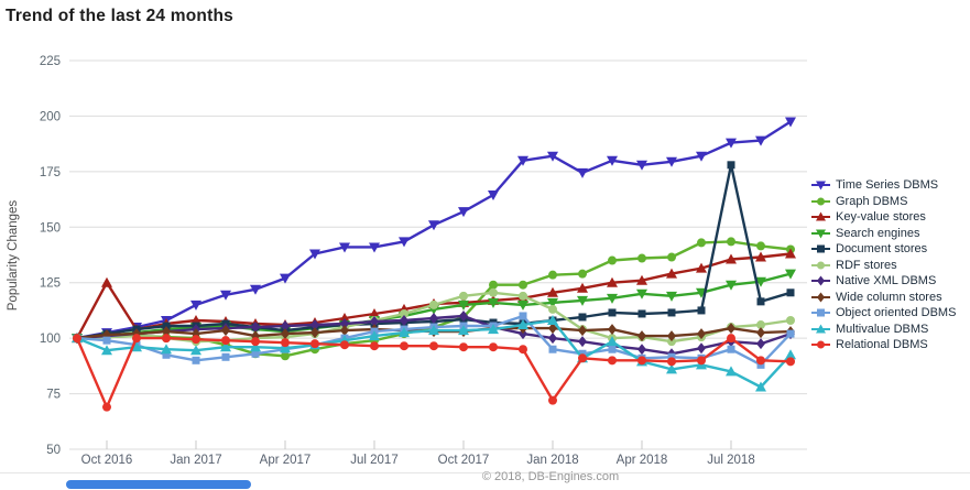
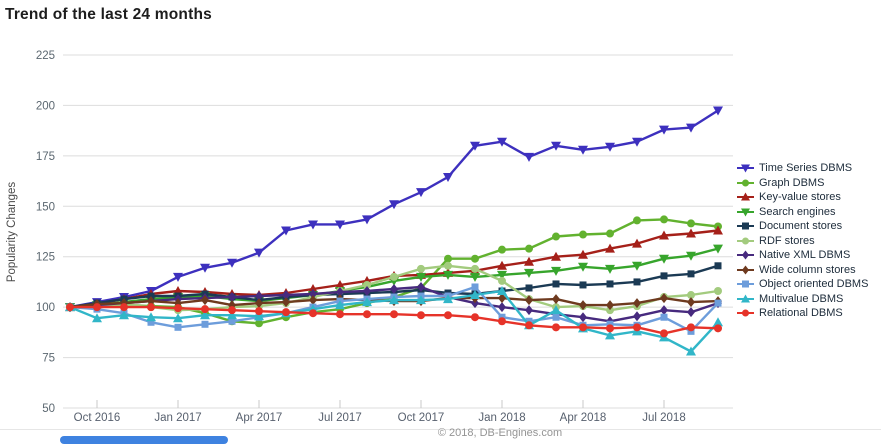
Key-value stores/Oct 2016: 125 -> 102
Relational DBMS/Oct 2016: 69 -> 100
Relational DBMS/Jan 2018: 72 -> 93
Document stores/Jul 2018: 178 -> 116
Relational DBMS/Jul 2018: 100 -> 87
